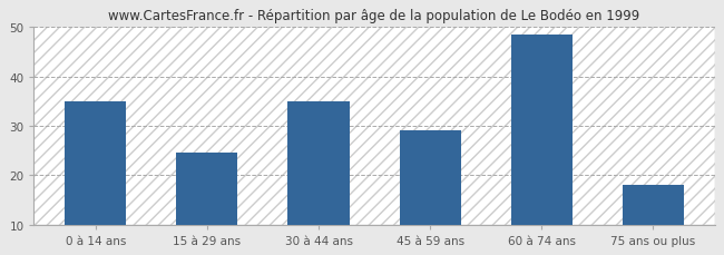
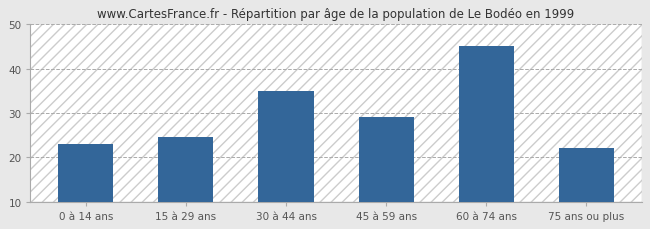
0 à 14 ans: 35.0 -> 23.0
60 à 74 ans: 48.5 -> 45.0
75 ans ou plus: 18.0 -> 22.0
